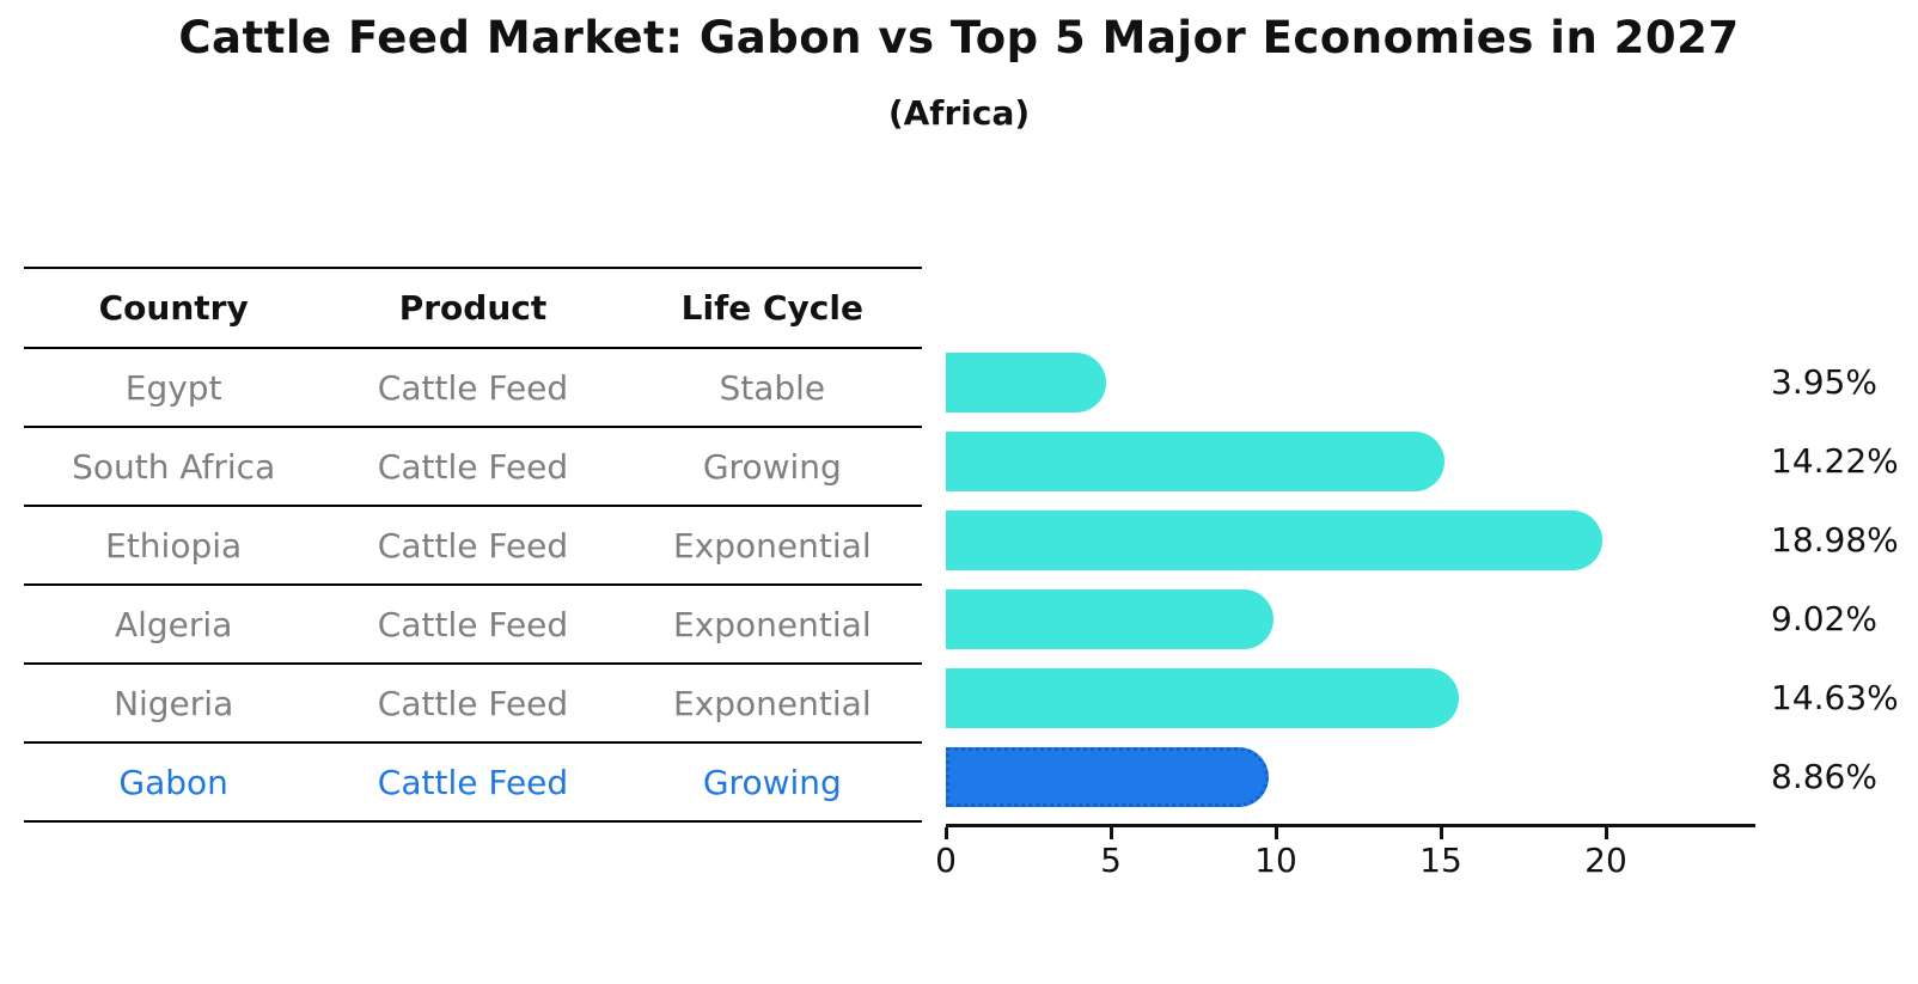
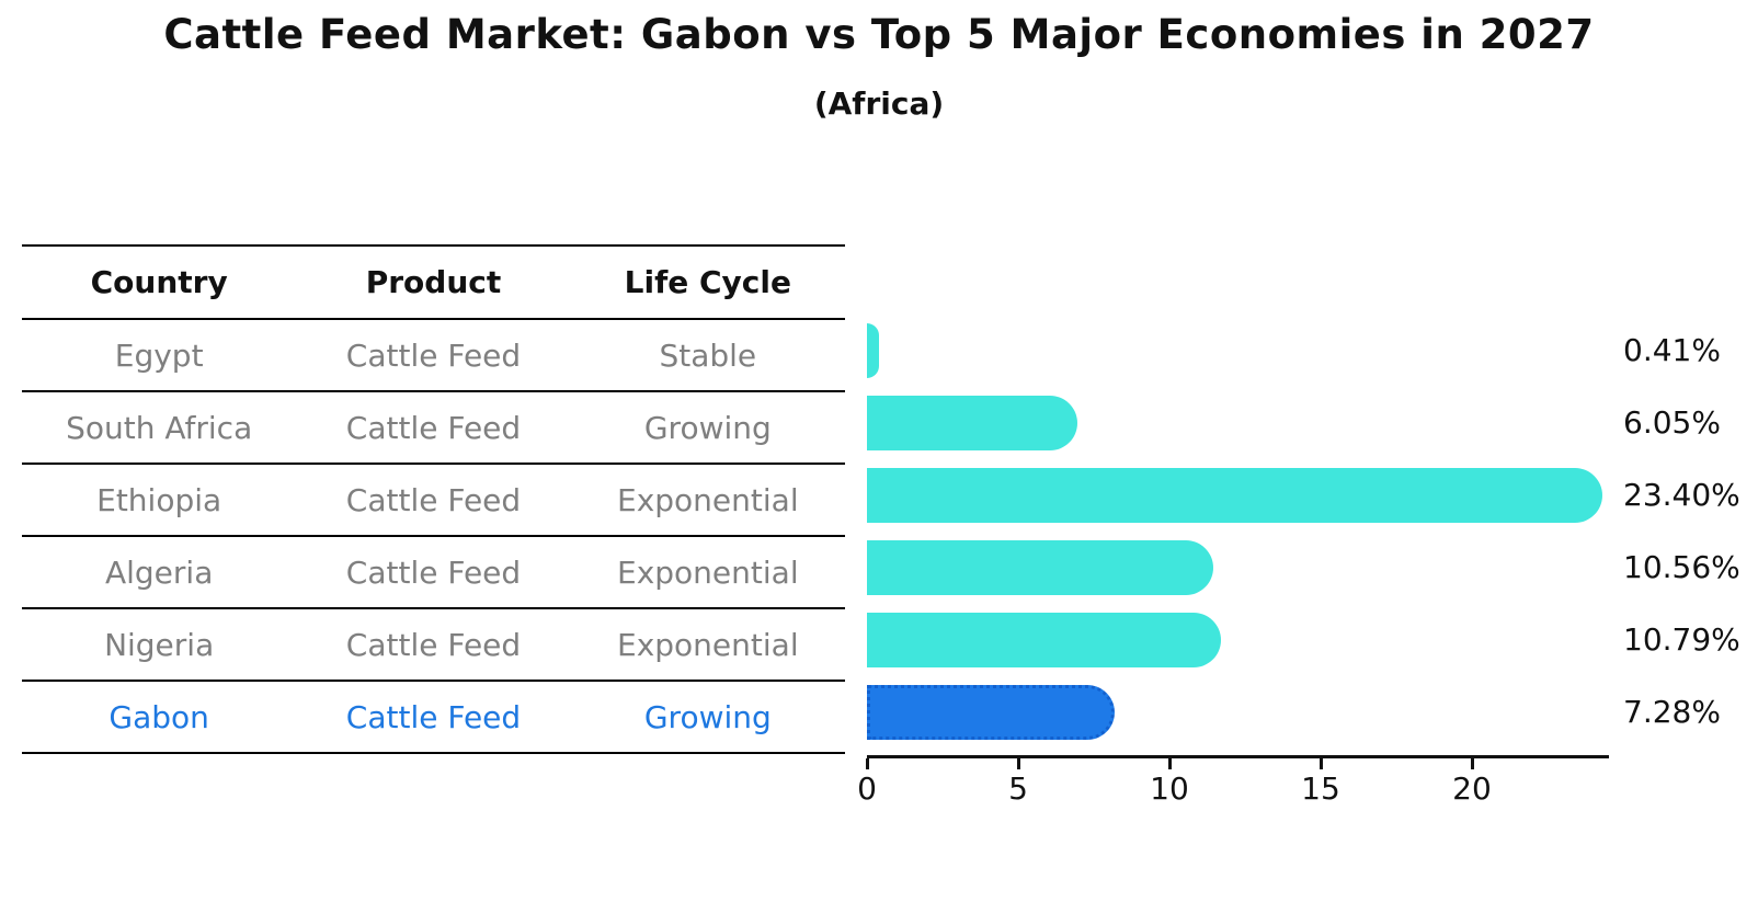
Egypt: 3.95% -> 0.41%
South Africa: 14.22% -> 6.05%
Ethiopia: 18.98% -> 23.40%
Algeria: 9.02% -> 10.56%
Nigeria: 14.63% -> 10.79%
Gabon: 8.86% -> 7.28%
